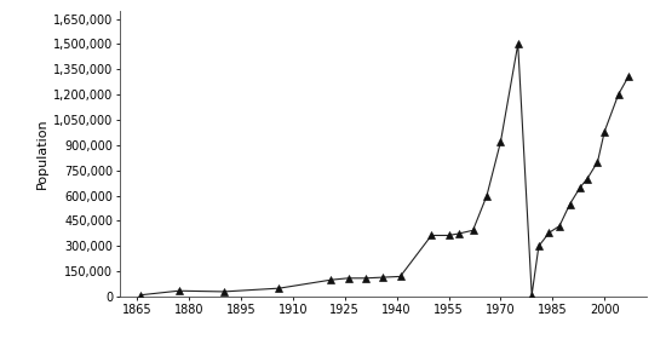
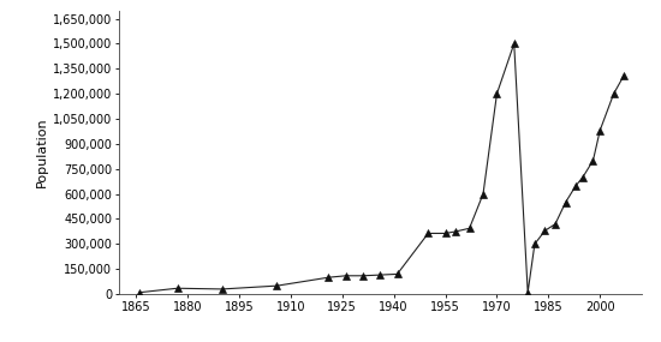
1970: 920,000 -> 1,200,000
